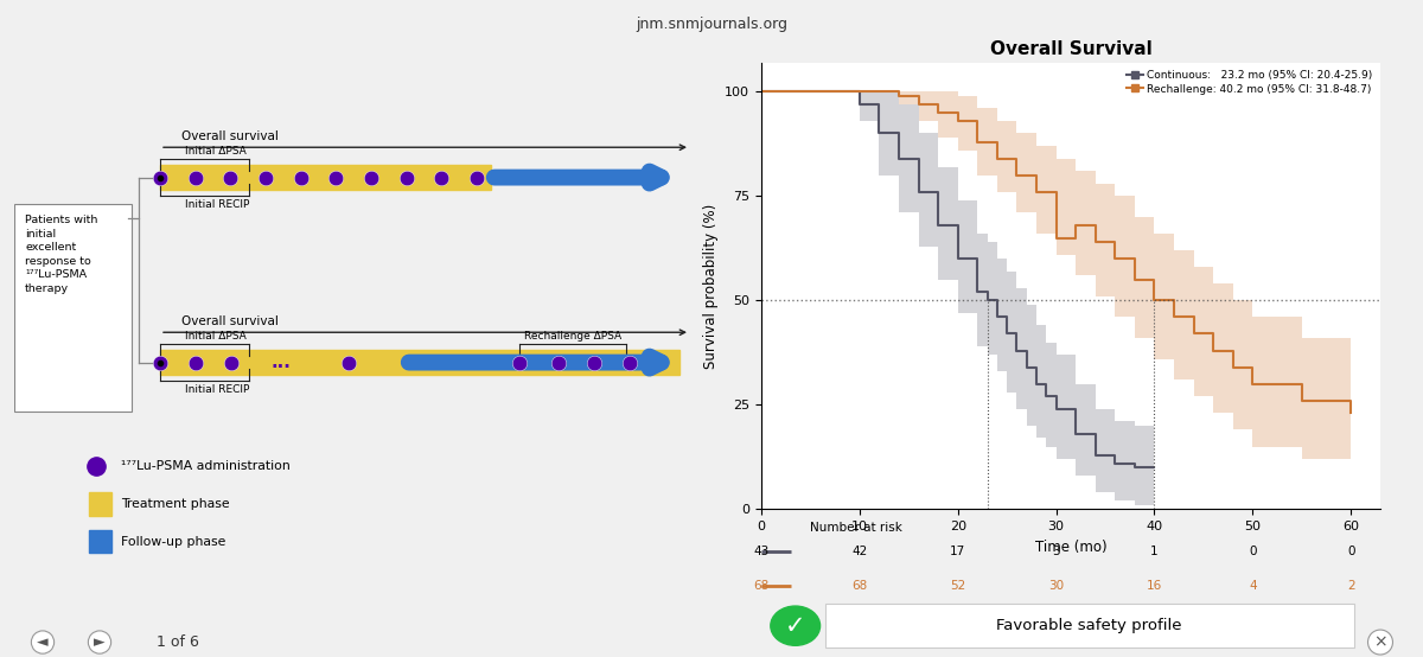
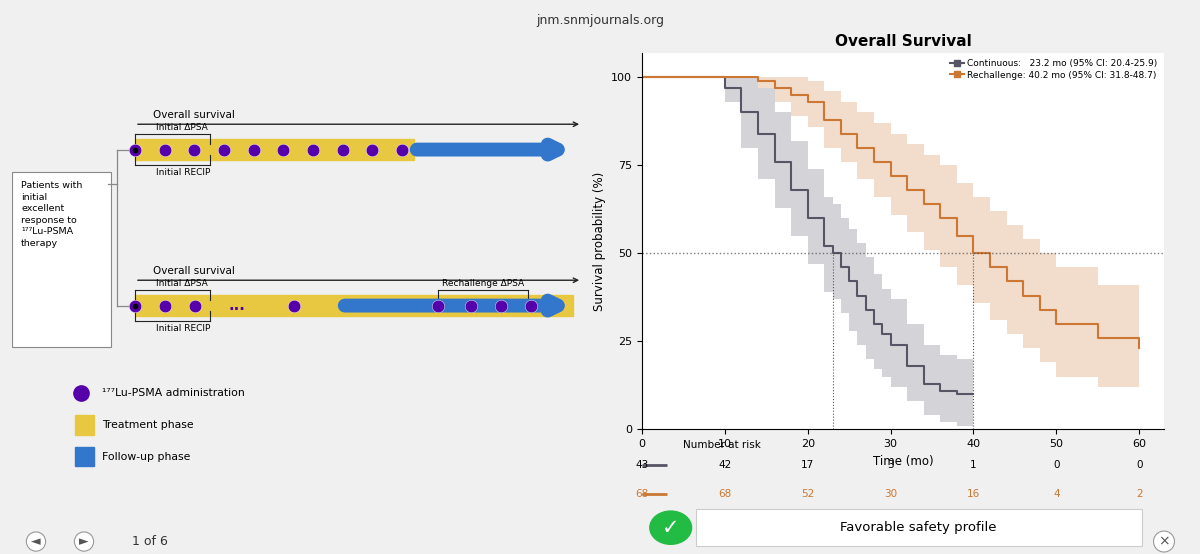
Rechallenge: 40.2 mo (95% CI: 31.8-48.7)/30: 65 -> 72
